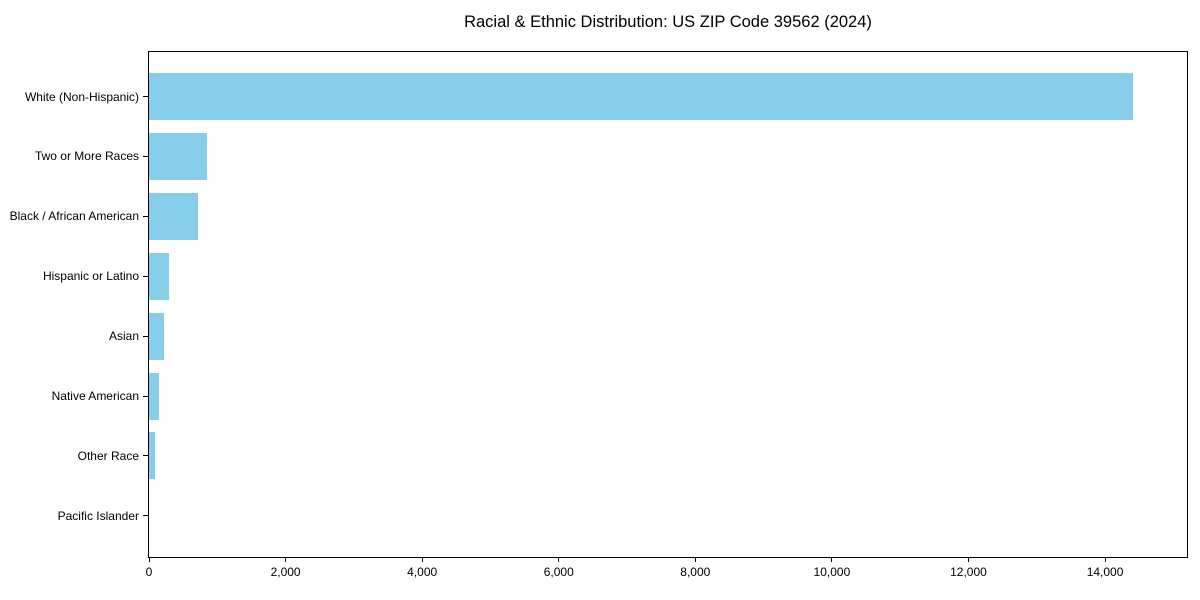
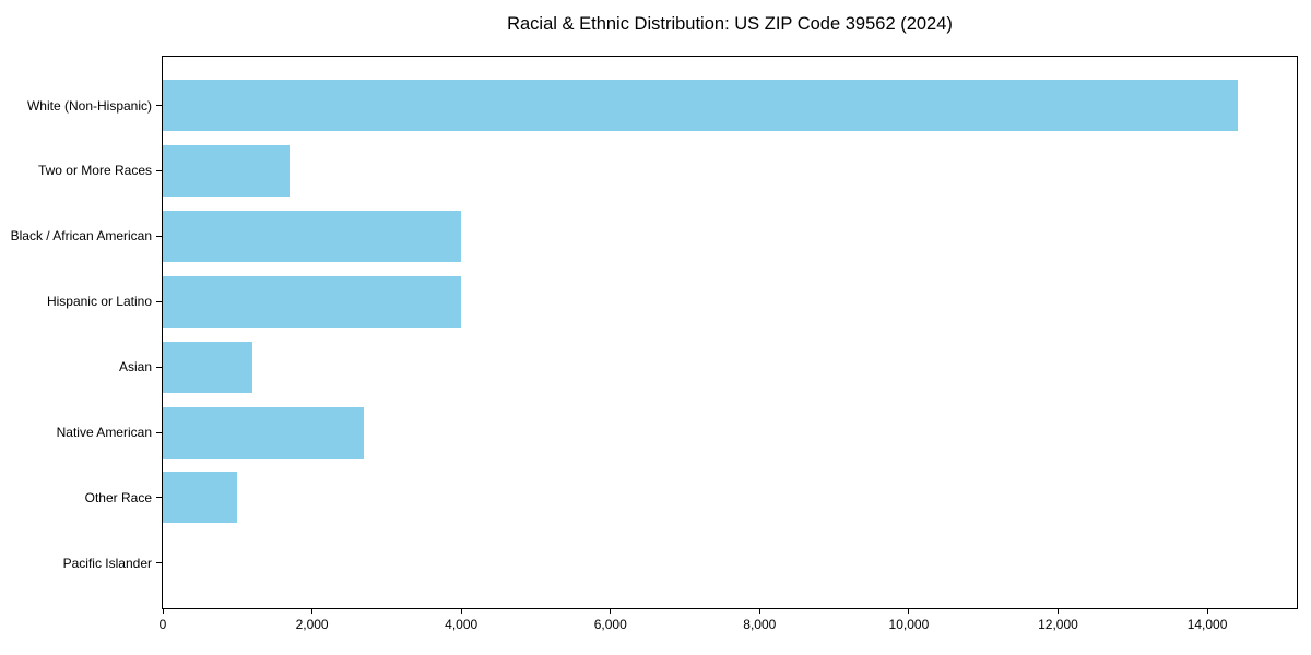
Two or More Races: 800 -> 1700
Black / African American: 700 -> 4000
Hispanic or Latino: 300 -> 4000
Asian: 200 -> 1200
Native American: 200 -> 2700
Other Race: 100 -> 1000
